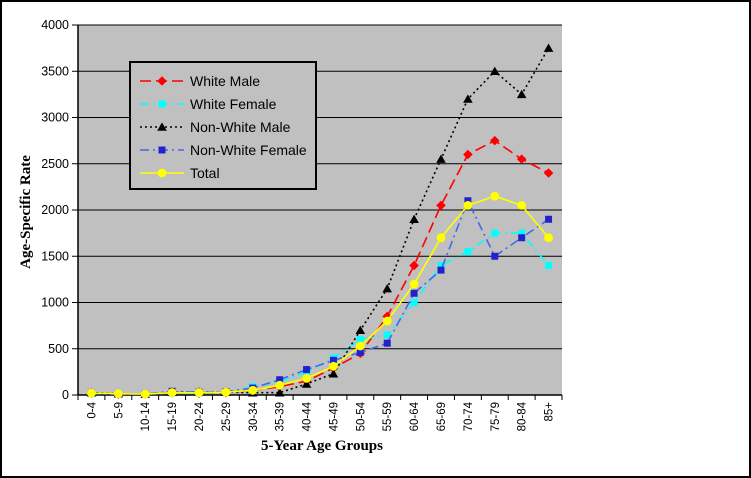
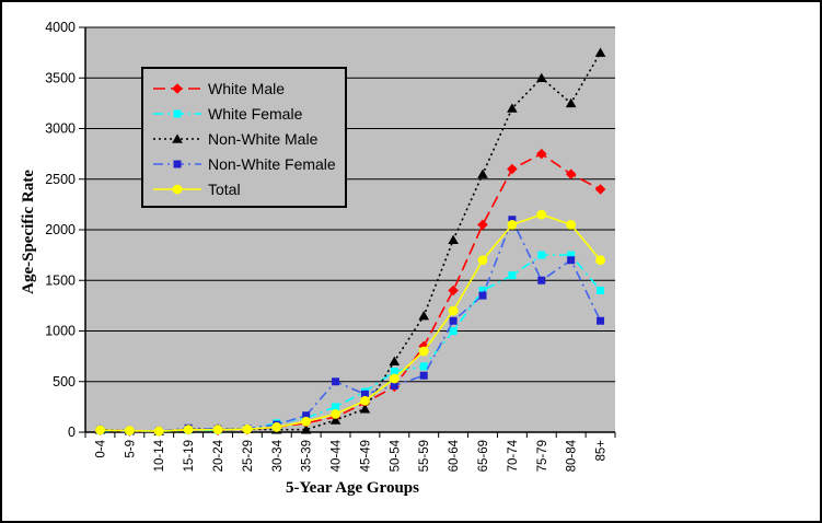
Non-White Female/40-44: 300 -> 500
Non-White Female/85+: 1900 -> 1100
